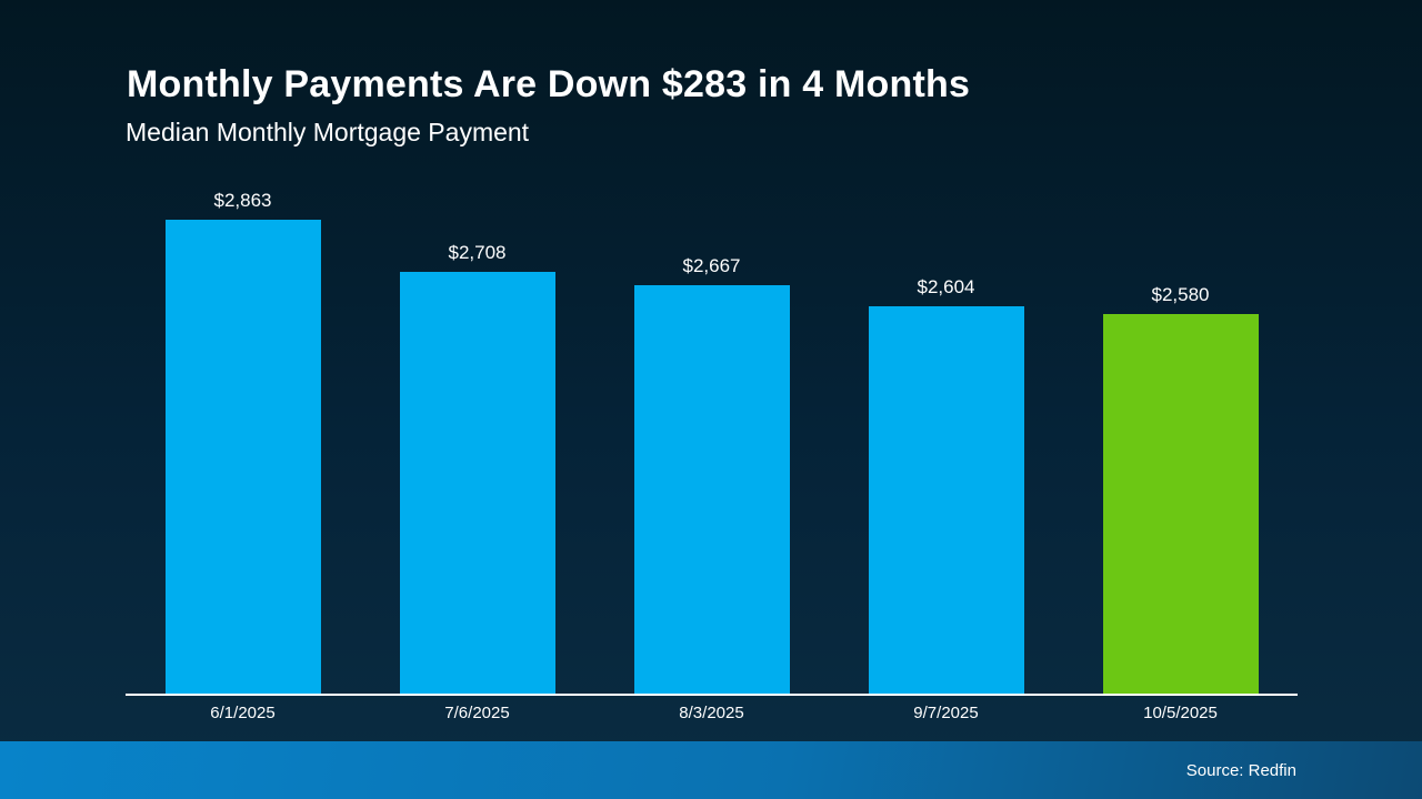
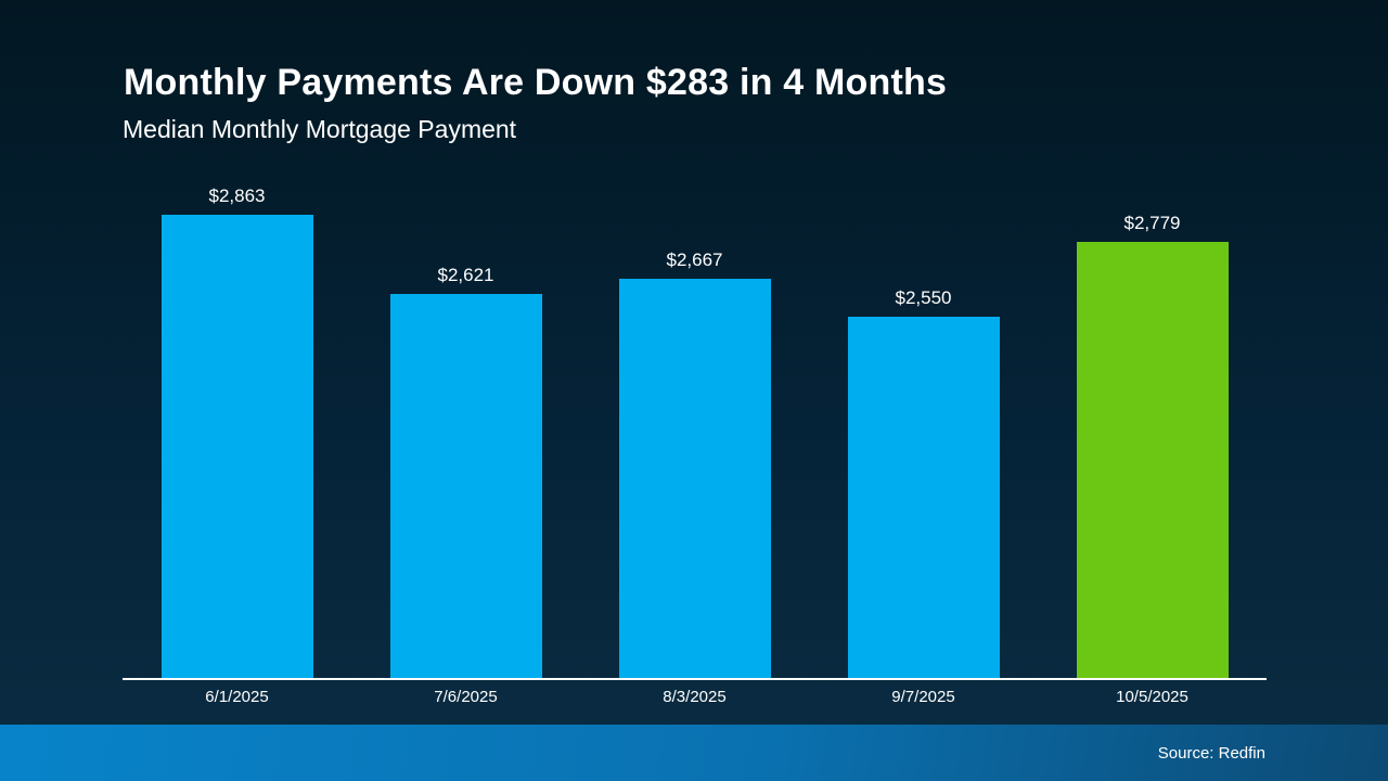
7/6/2025: $2,708 -> $2,621
9/7/2025: $2,604 -> $2,550
10/5/2025: $2,580 -> $2,779
